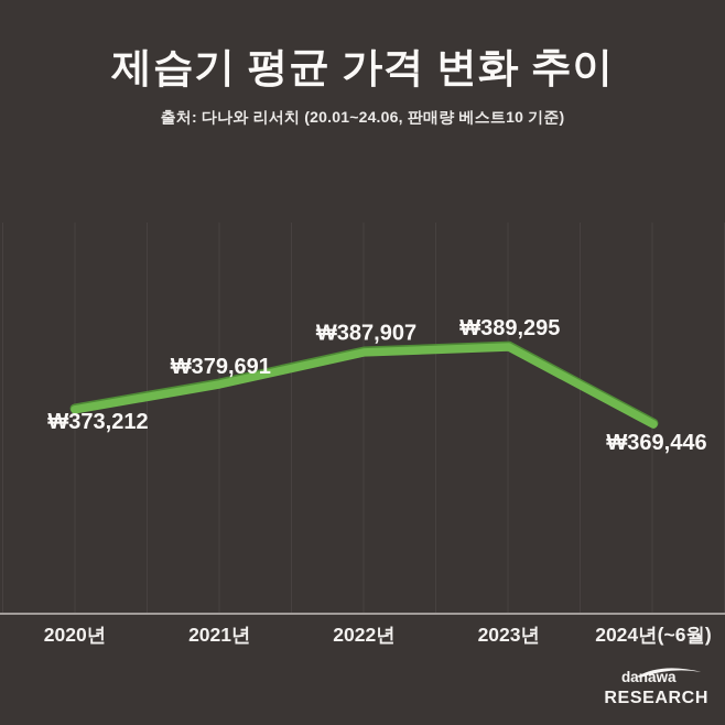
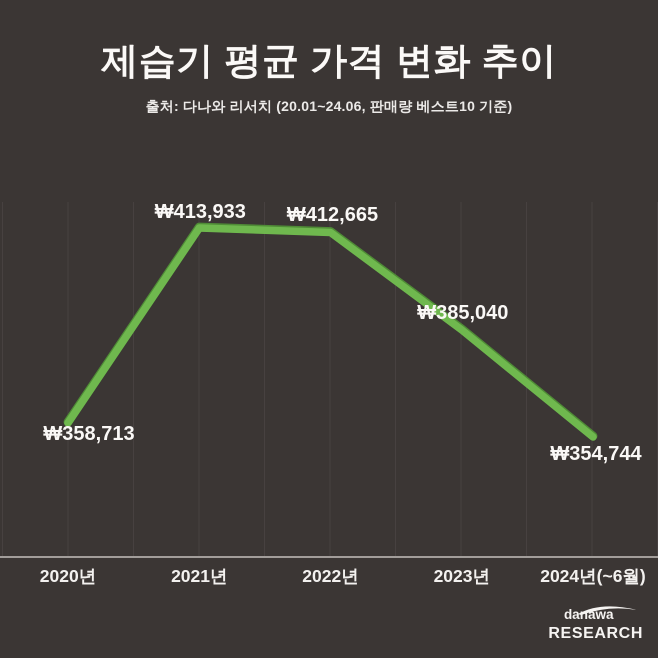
2020년: 373,212 -> 358,713
2021년: 379,691 -> 413,933
2022년: 387,907 -> 412,665
2023년: 389,295 -> 385,040
2024년(~6월): 369,446 -> 354,744
